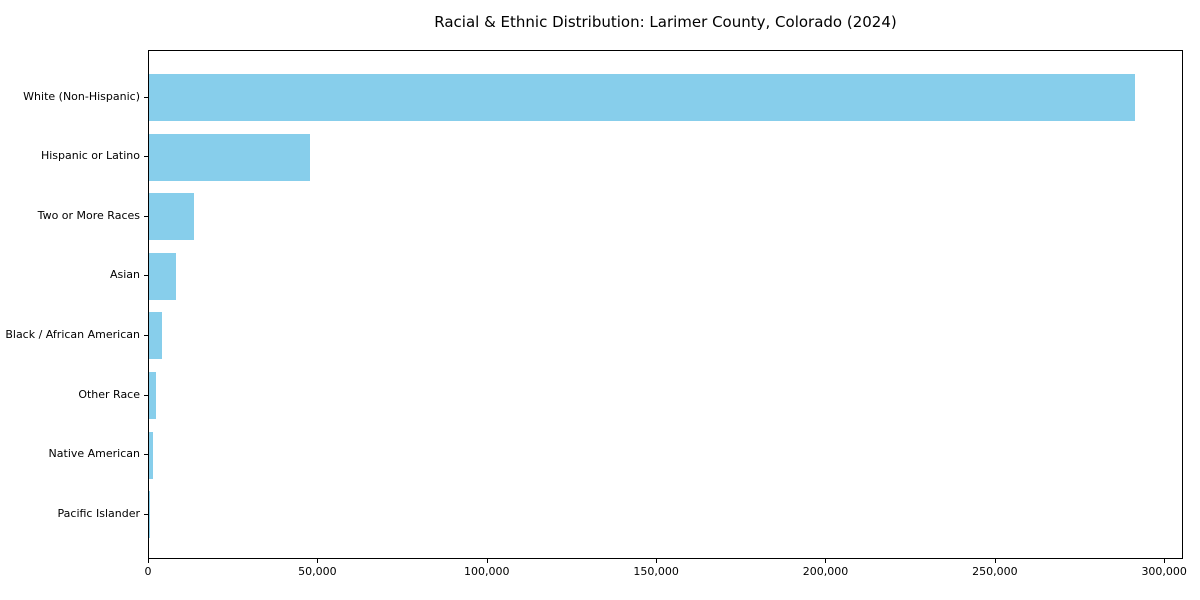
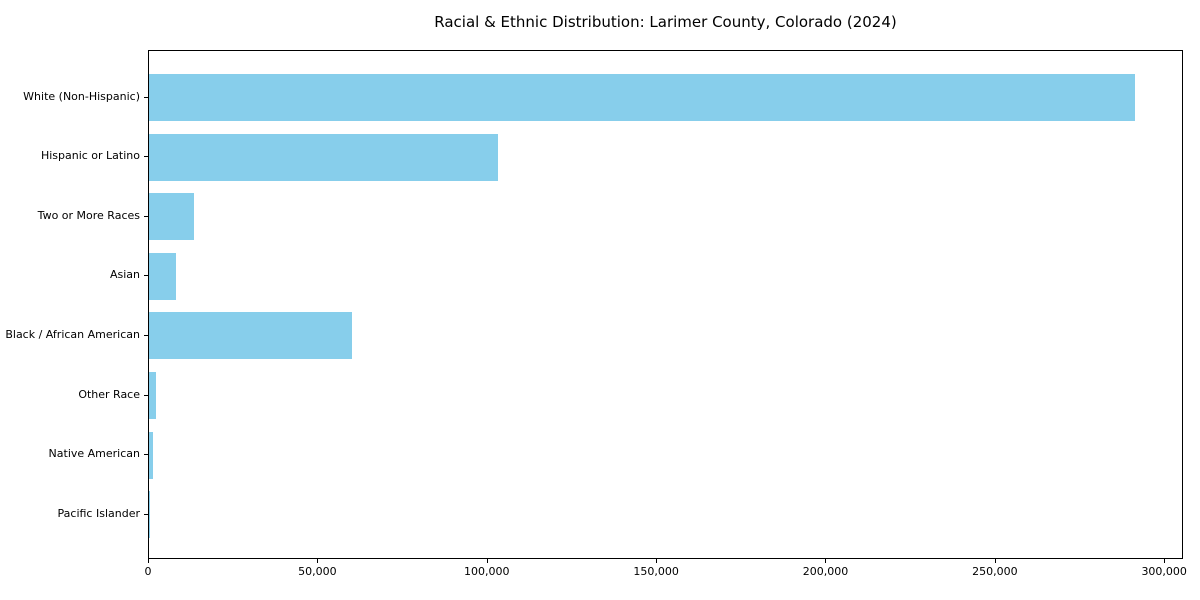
Hispanic or Latino: 47000 -> 103000
Black / African American: 4000 -> 60000
